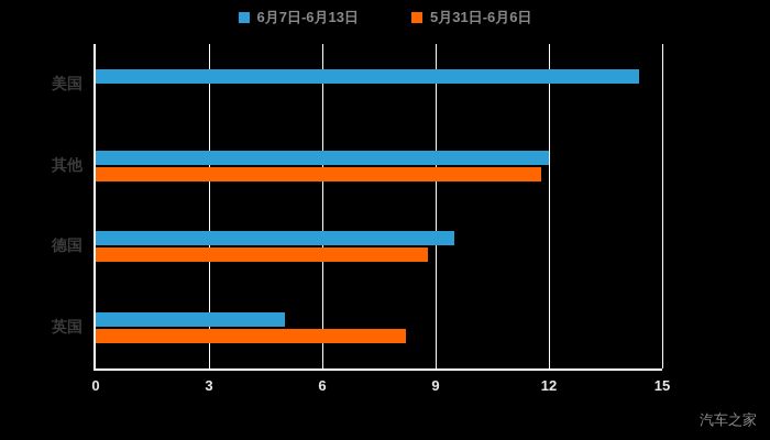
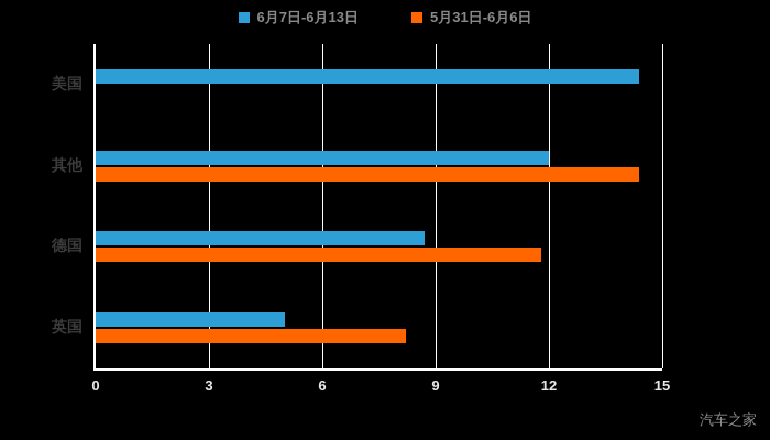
5月31日-6月6日/其他: 11.8 -> 14.4
6月7日-6月13日/德国: 9.5 -> 8.7
5月31日-6月6日/德国: 8.8 -> 11.8
